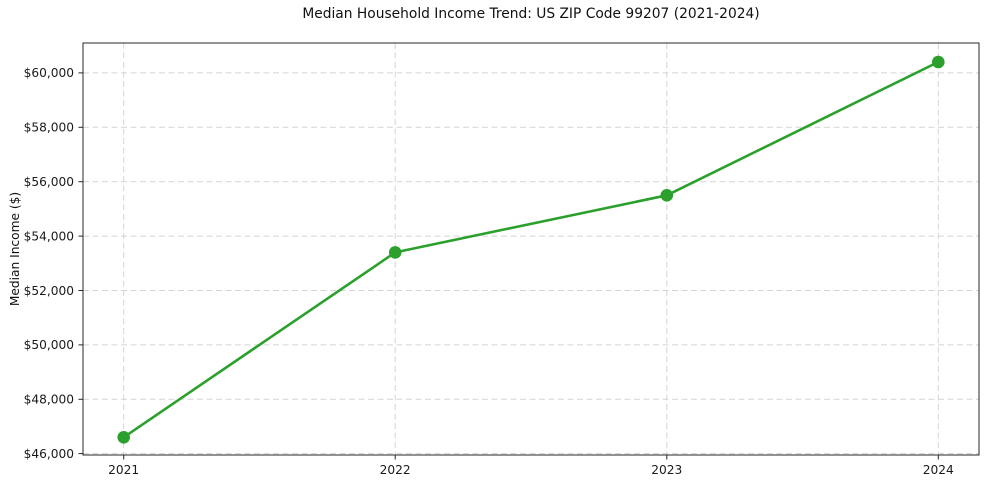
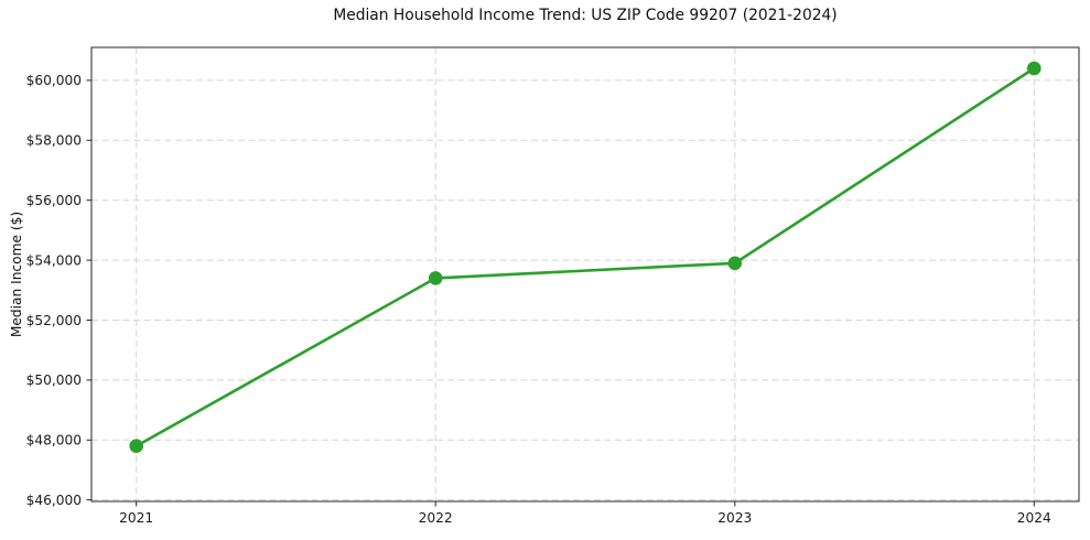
2021: $46600 -> $47800
2023: $55500 -> $53900
